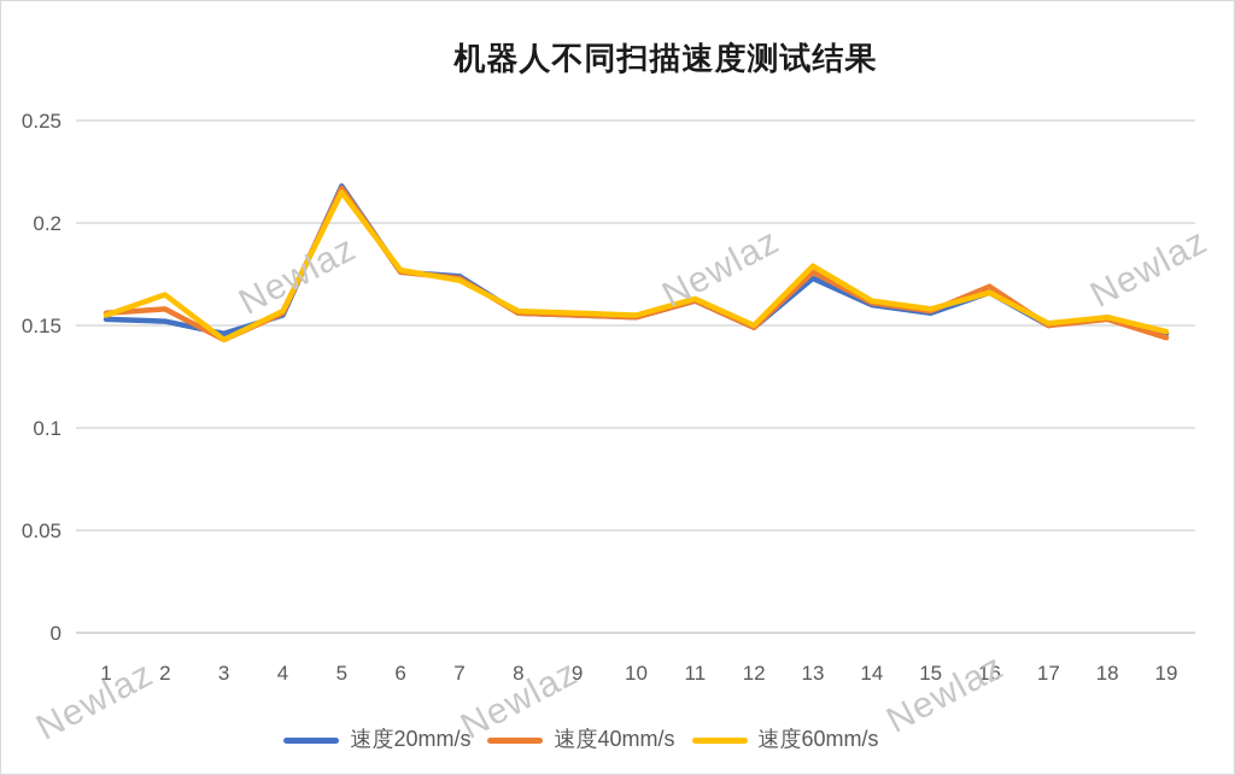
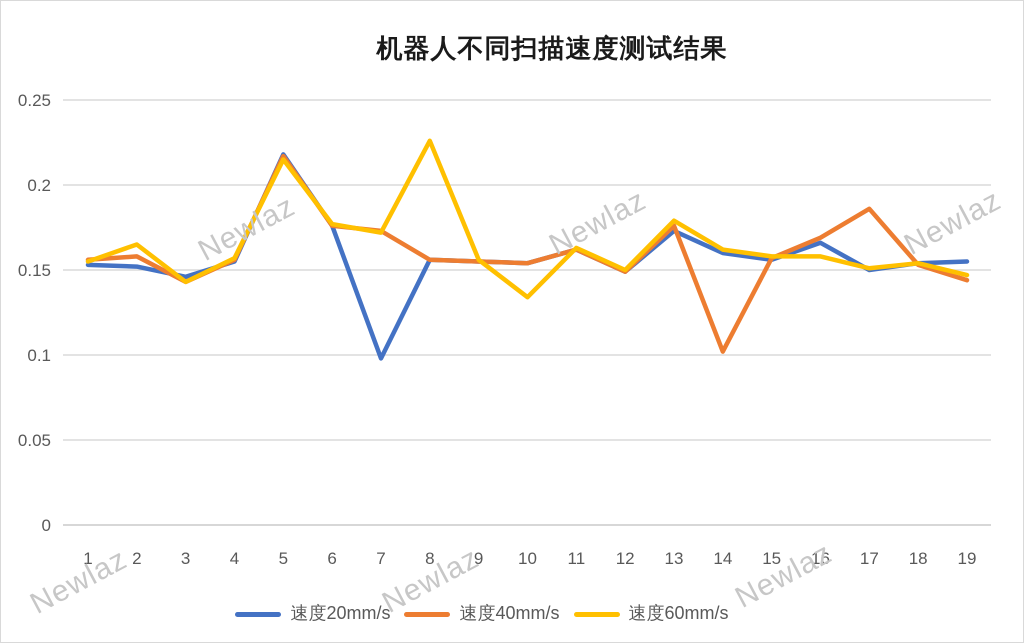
速度20mm/s/7: 0.174 -> 0.098
速度60mm/s/8: 0.157 -> 0.226
速度60mm/s/10: 0.155 -> 0.134
速度40mm/s/14: 0.161 -> 0.102
速度60mm/s/16: 0.166 -> 0.158
速度40mm/s/17: 0.150 -> 0.186
速度20mm/s/19: 0.146 -> 0.155
